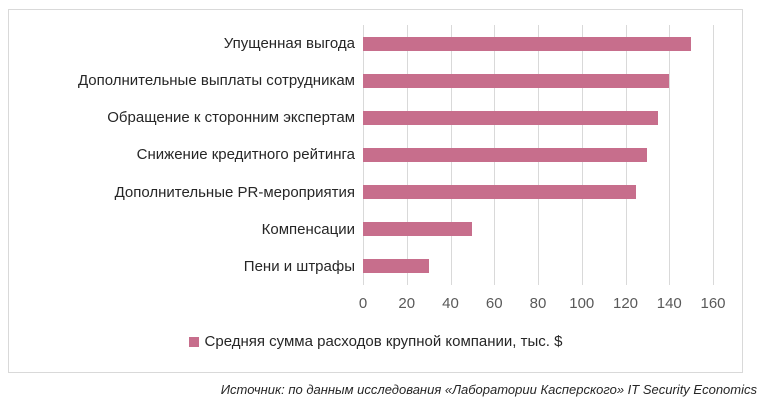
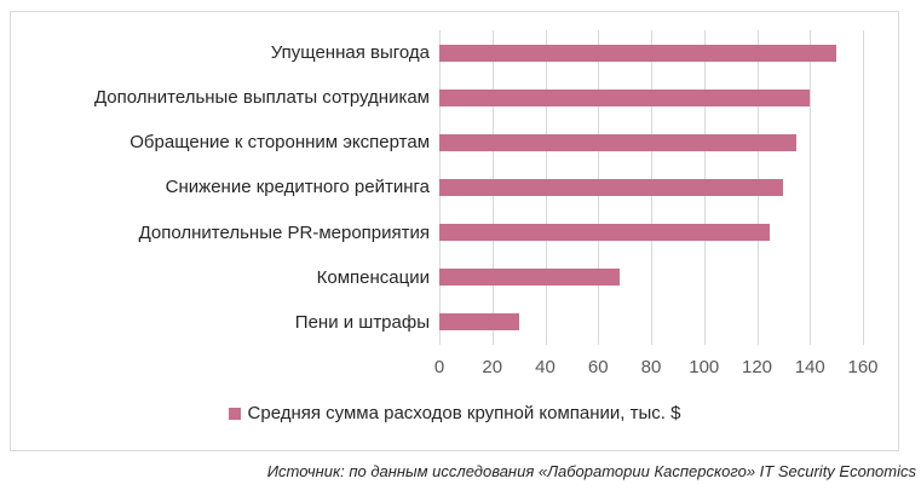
Компенсации: 50 -> 68
